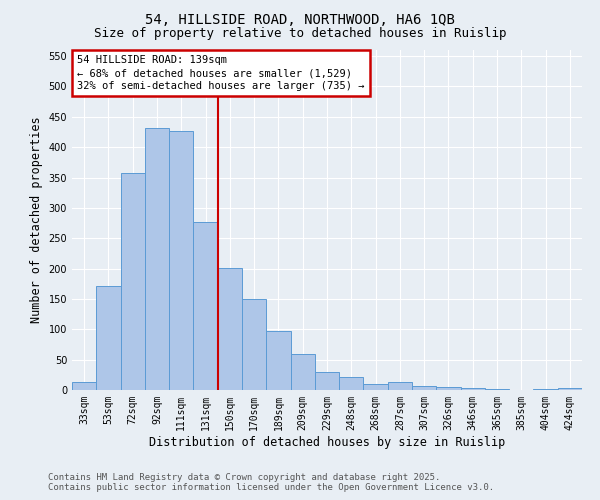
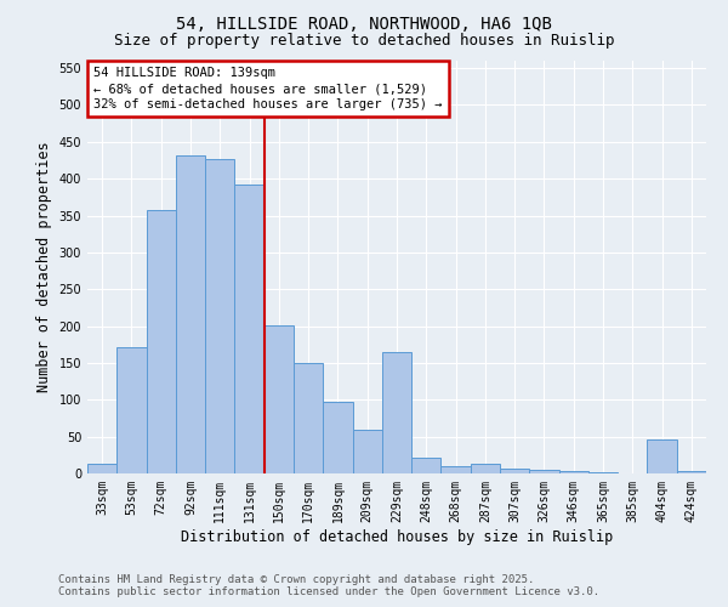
131sqm: 277 -> 392
229sqm: 29 -> 164
404sqm: 1 -> 46
